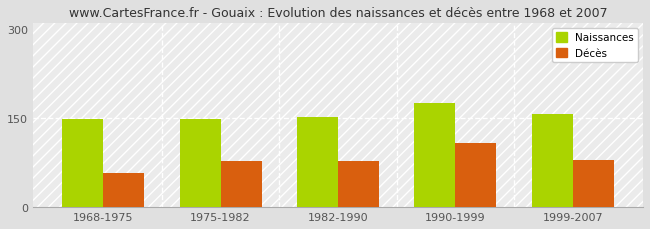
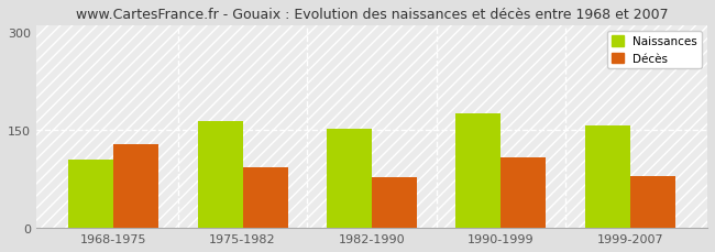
Naissances/1968-1975: 149 -> 104
Décès/1968-1975: 58 -> 128
Naissances/1975-1982: 148 -> 164
Décès/1975-1982: 78 -> 92
